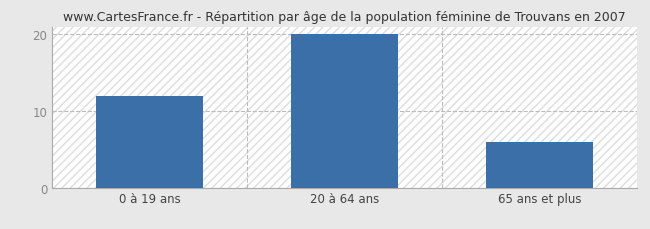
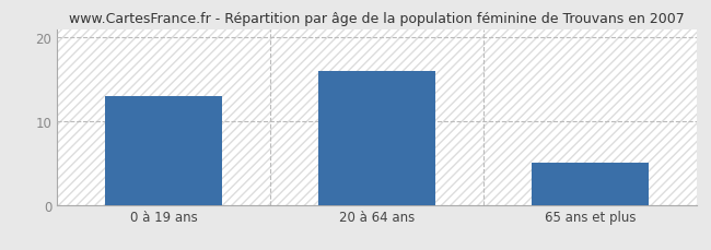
0 à 19 ans: 12 -> 13
20 à 64 ans: 20 -> 16
65 ans et plus: 6 -> 5
